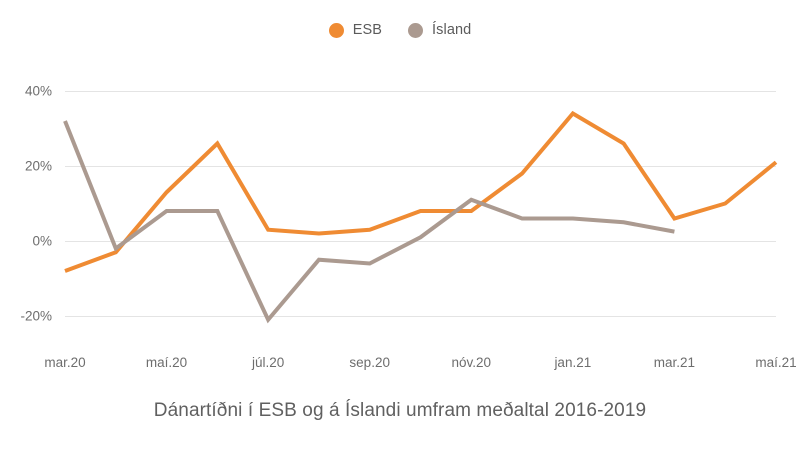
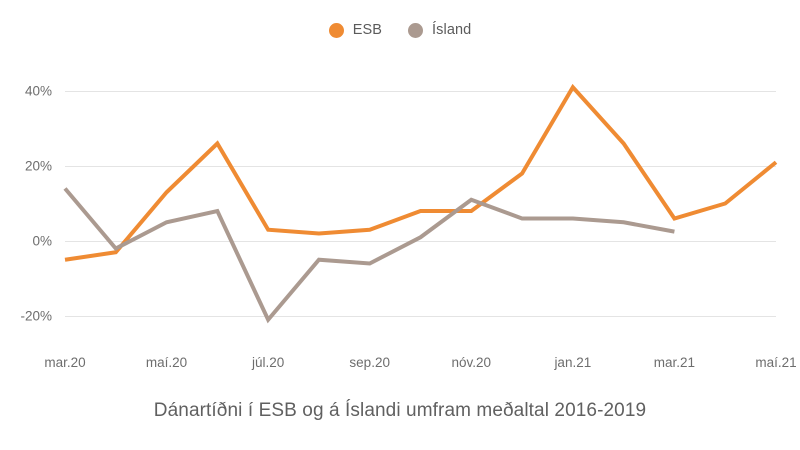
ESB/mar.20: -8% -> -5%
Ísland/mar.20: 32% -> 14%
Ísland/maí.20: 8% -> 5%
ESB/jan.21: 34% -> 41%
